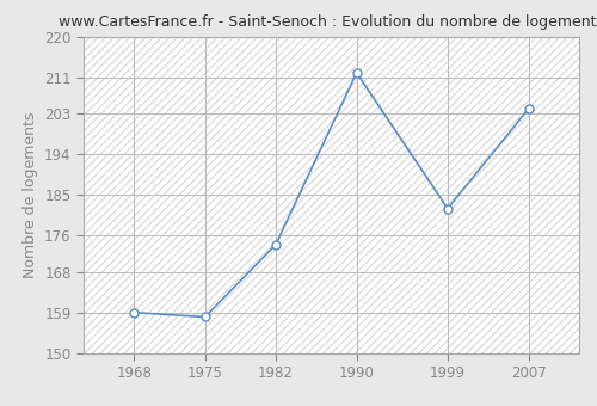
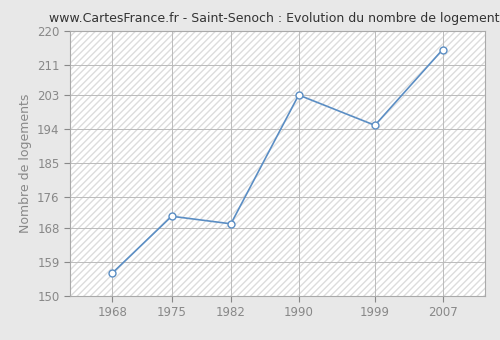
1968: 159 -> 156
1975: 158 -> 171
1982: 174 -> 169
1990: 212 -> 203
1999: 182 -> 195
2007: 204 -> 215
